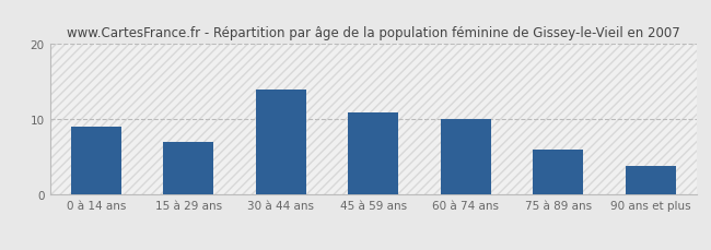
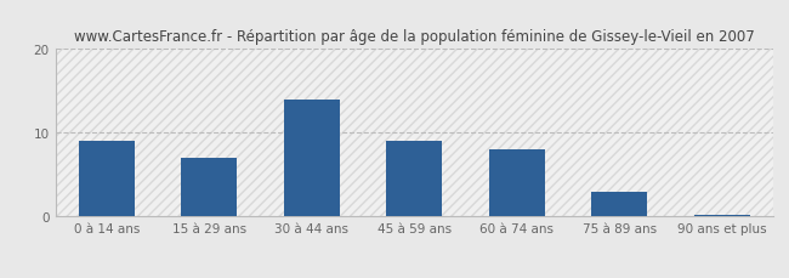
45 à 59 ans: 11.0 -> 9.0
60 à 74 ans: 10.0 -> 8.0
75 à 89 ans: 6.0 -> 3.0
90 ans et plus: 3.8 -> 0.2
